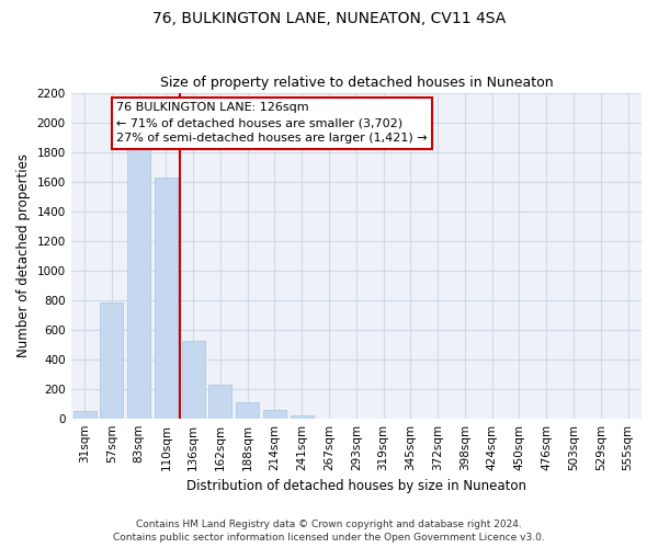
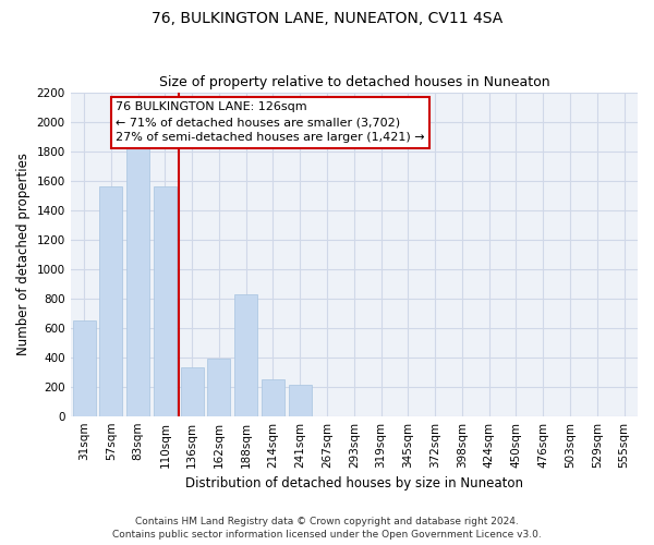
31sqm: 50 -> 650
57sqm: 780 -> 1560
110sqm: 1630 -> 1560
136sqm: 520 -> 330
162sqm: 230 -> 390
188sqm: 100 -> 830
214sqm: 60 -> 250
241sqm: 20 -> 210
